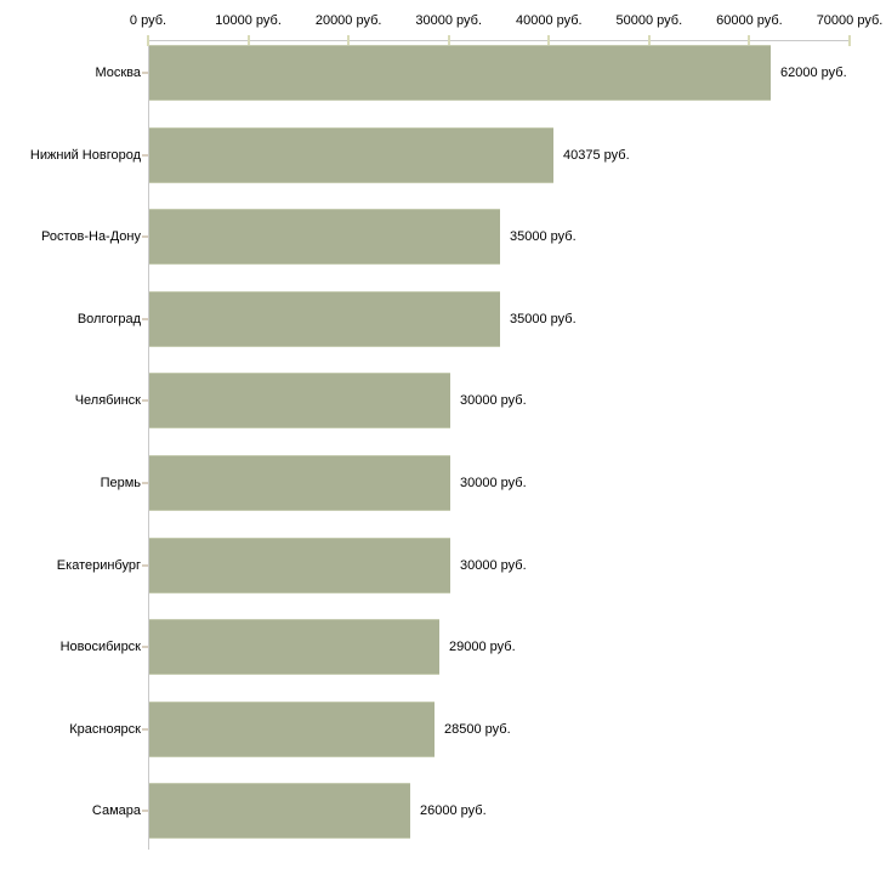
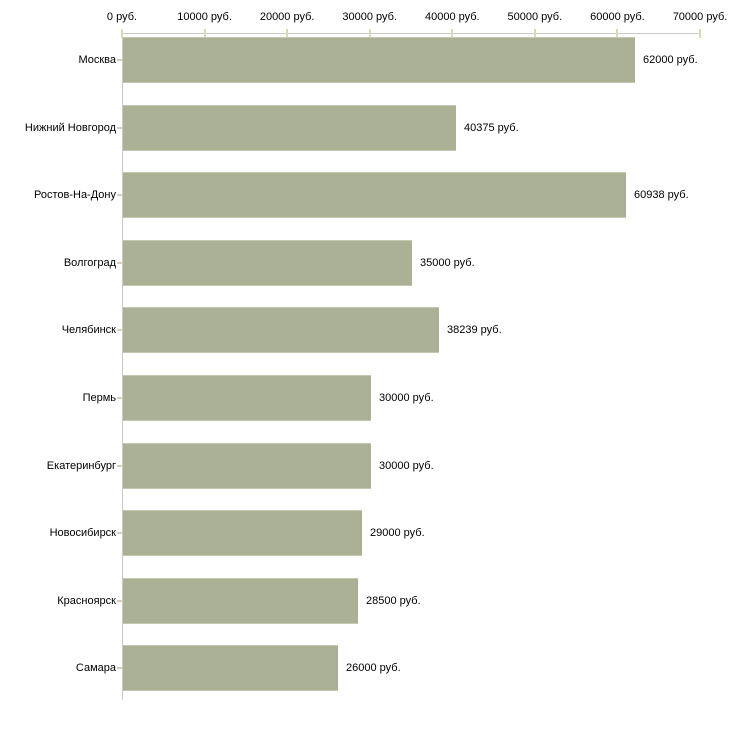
Ростов-На-Дону: 35000 -> 60938
Челябинск: 30000 -> 38239
